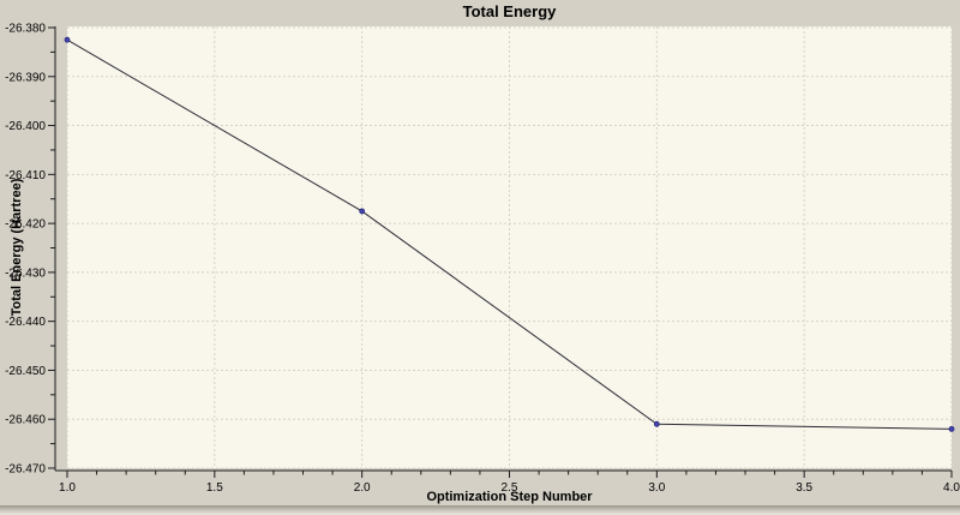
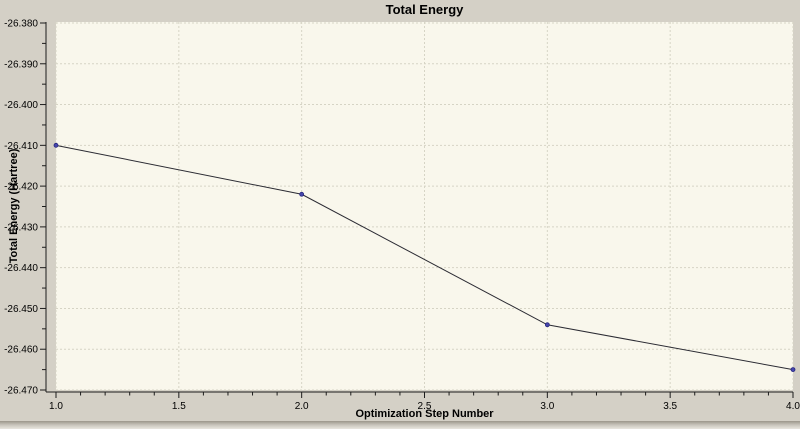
1.0: -26.383 -> -26.410
2.0: -26.418 -> -26.422
3.0: -26.461 -> -26.454
4.0: -26.462 -> -26.465
